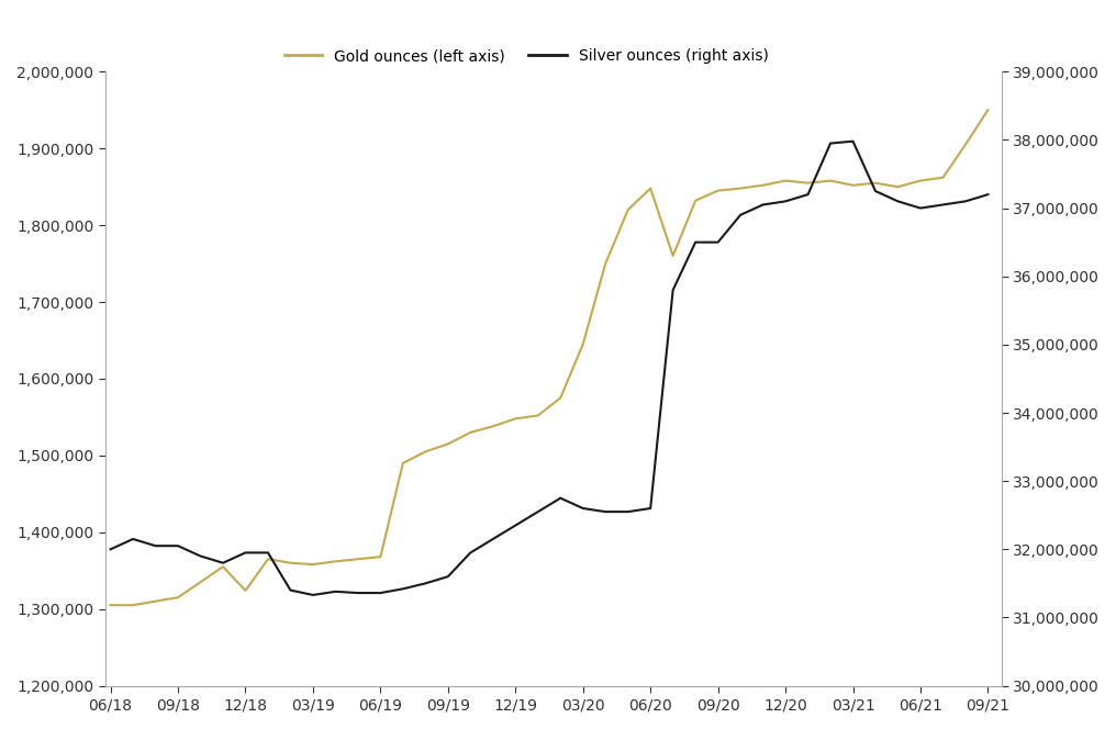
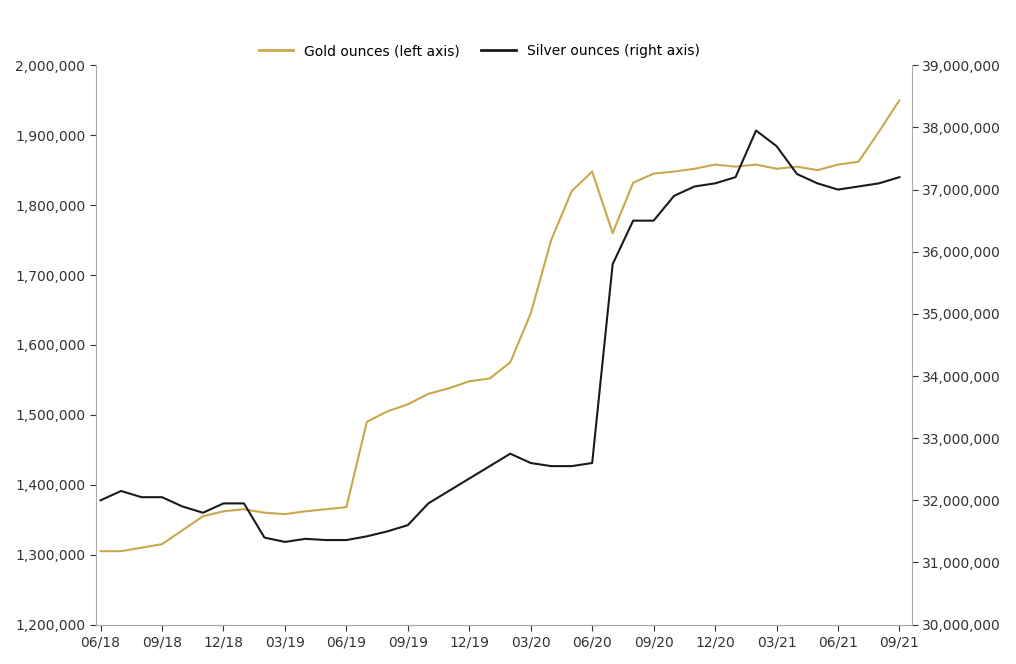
Gold ounces (left axis)/12/18: 1,324,000 -> 1,362,000
Silver ounces (right axis)/03/21: 37,980,000 -> 37,700,000
